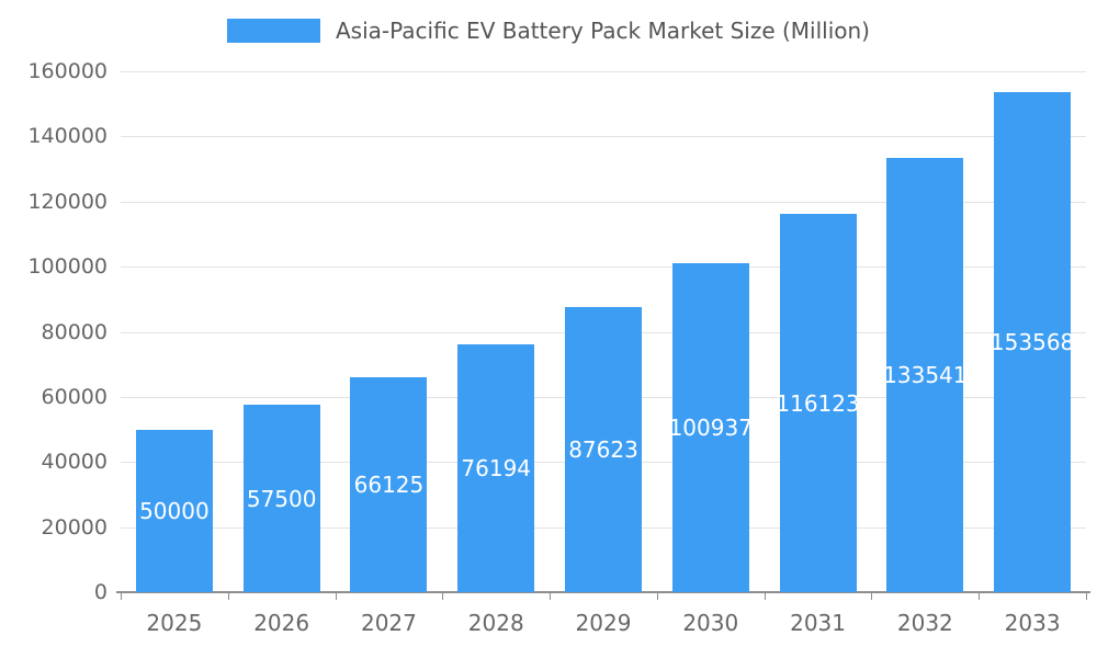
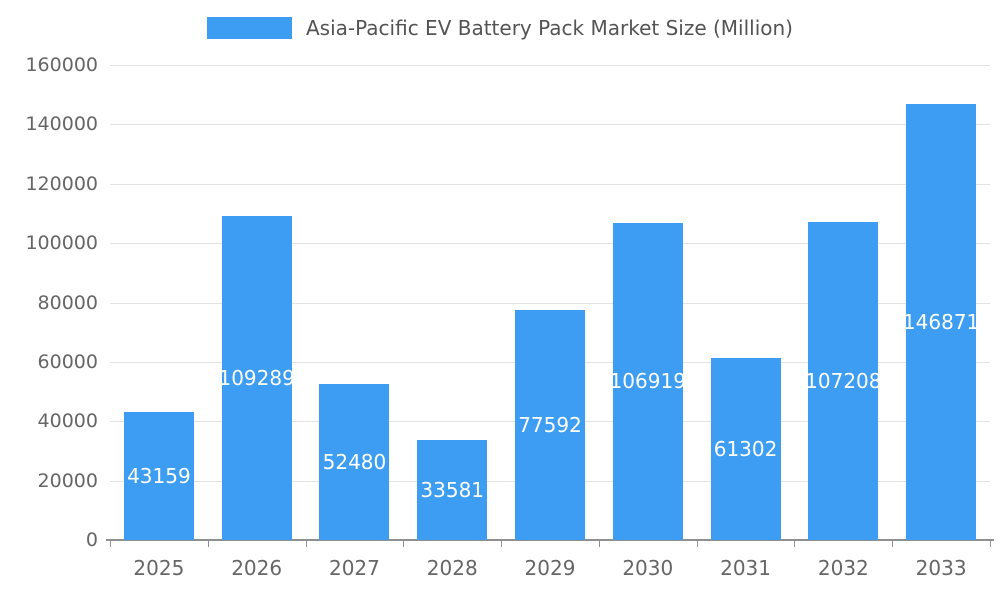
2025: 50000 -> 43159
2026: 57500 -> 109289
2027: 66125 -> 52480
2028: 76194 -> 33581
2029: 87623 -> 77592
2030: 100937 -> 106919
2031: 116123 -> 61302
2032: 133541 -> 107208
2033: 153568 -> 146871
